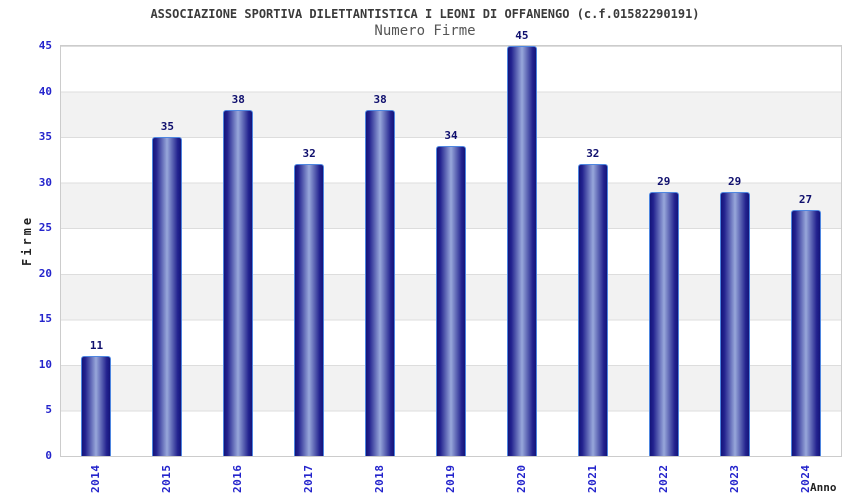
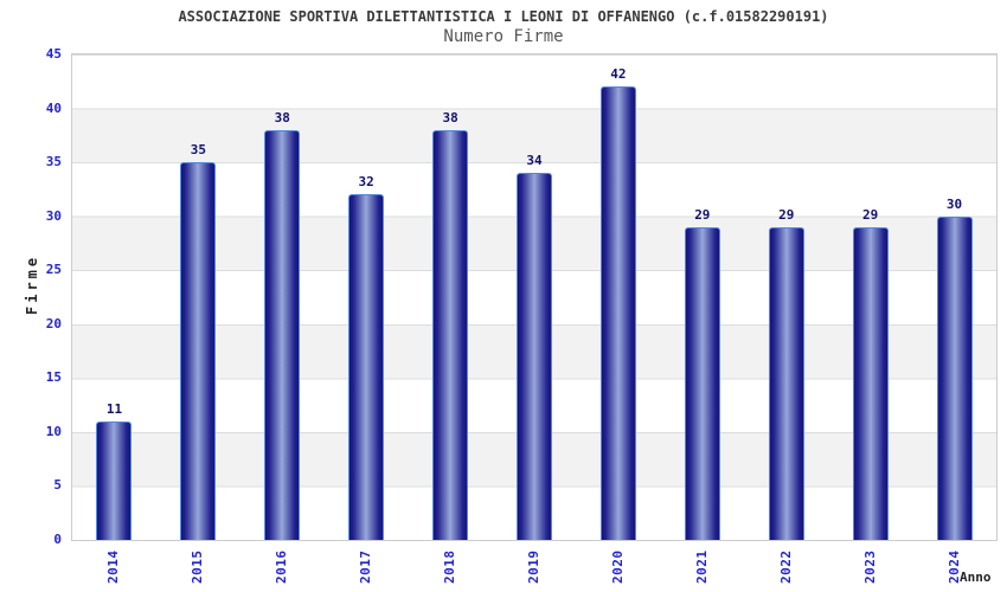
2020: 45 -> 42
2021: 32 -> 29
2024: 27 -> 30
